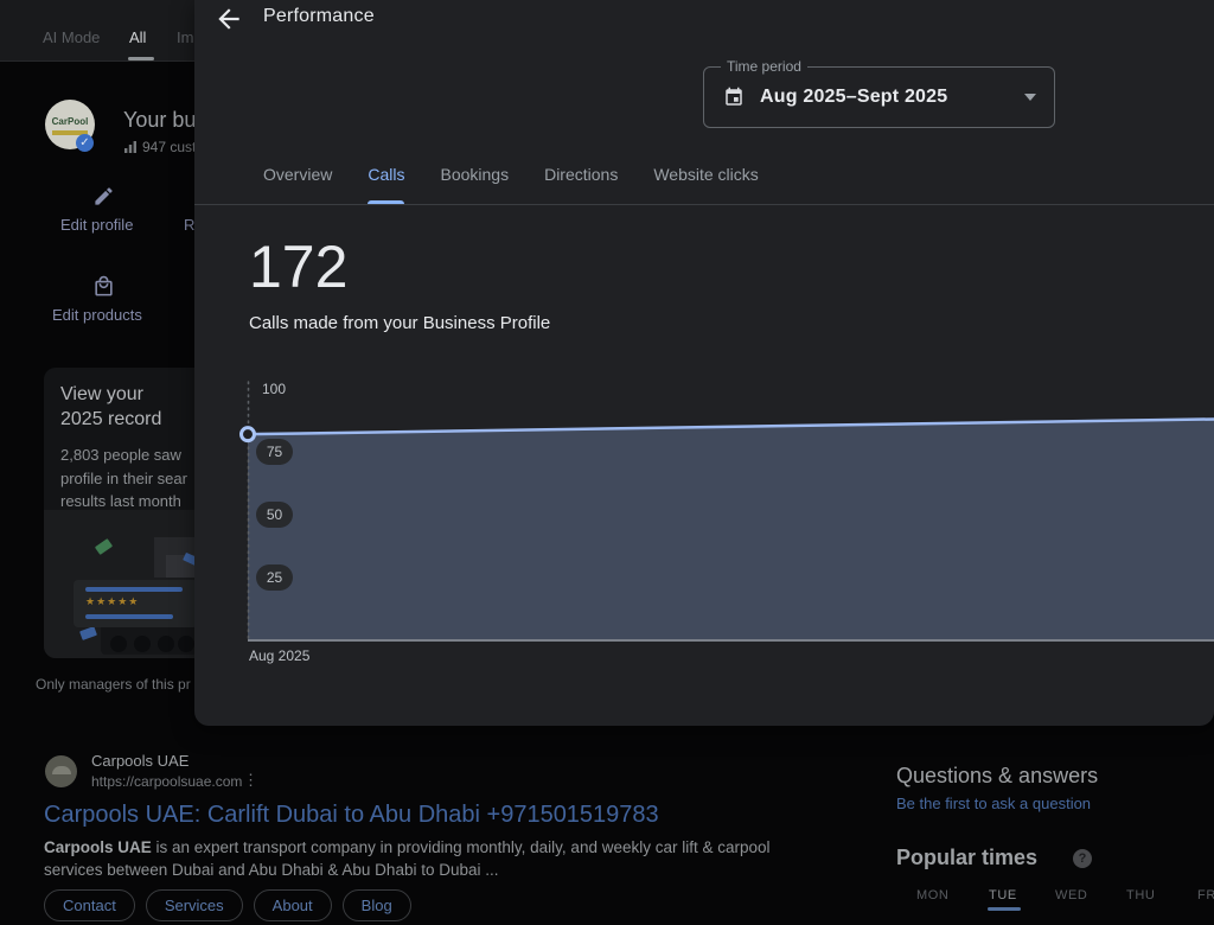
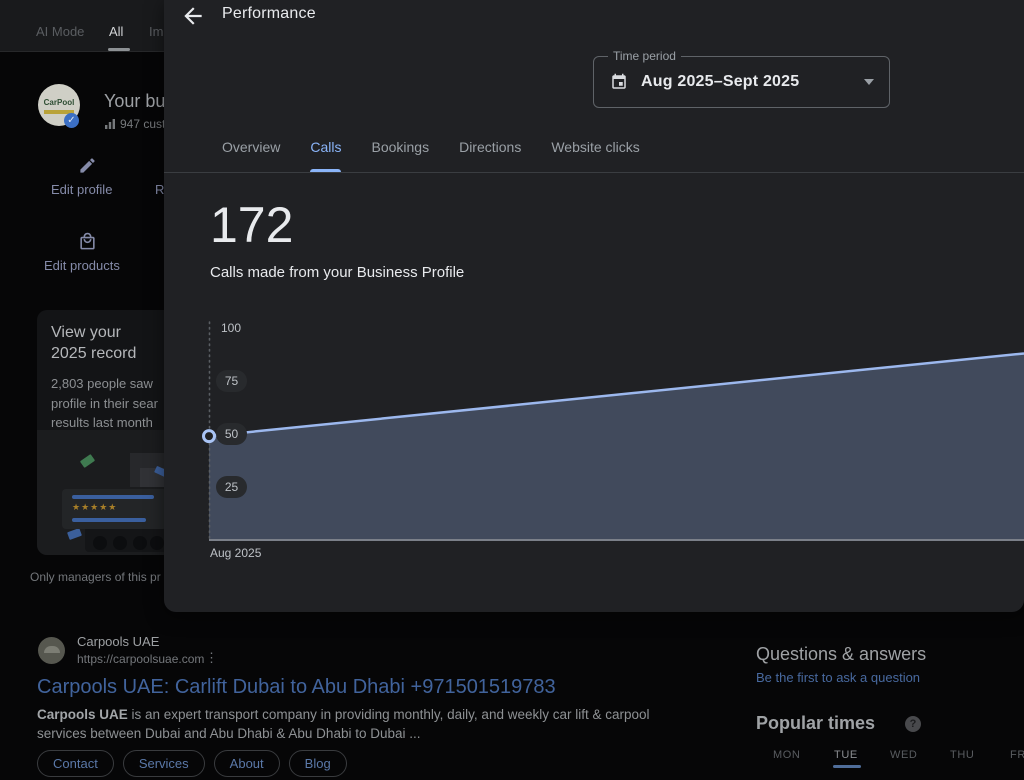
Aug 2025: 82 -> 49
